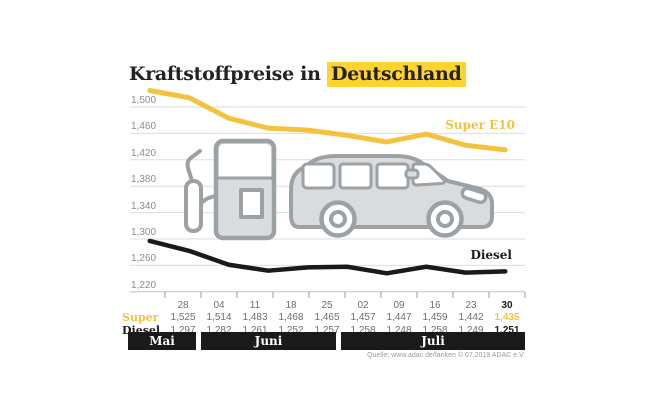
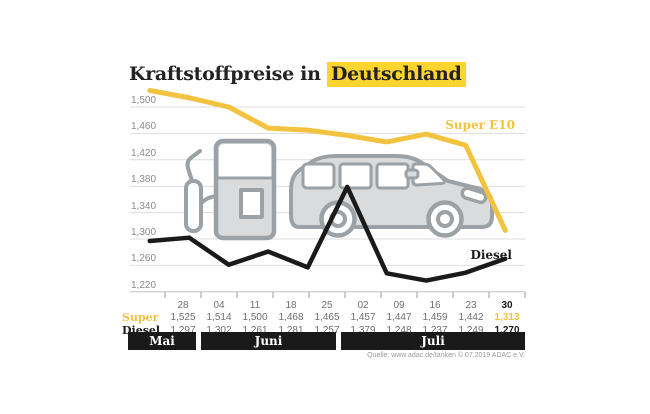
Diesel/04: 1,282 -> 1,302
Super E10/11: 1,483 -> 1,500
Diesel/18: 1,252 -> 1,281
Diesel/02: 1,258 -> 1,379
Diesel/16: 1,258 -> 1,237
Super E10/30: 1,435 -> 1,313
Diesel/30: 1,251 -> 1,270
